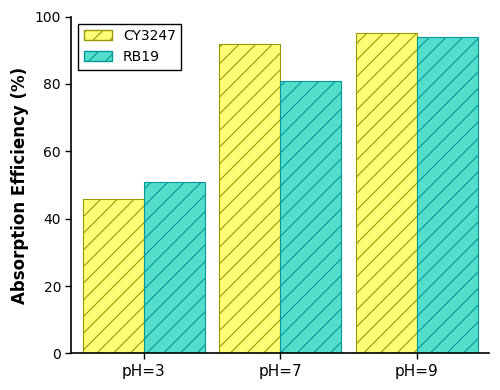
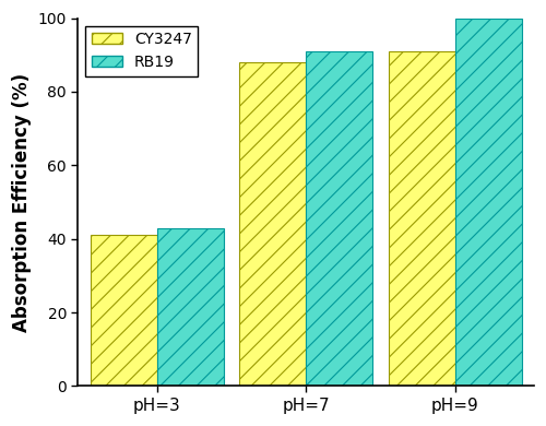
CY3247/pH=3: 46 -> 41
RB19/pH=3: 51 -> 43
CY3247/pH=7: 92 -> 88
RB19/pH=7: 81 -> 91
CY3247/pH=9: 95 -> 91
RB19/pH=9: 94 -> 100
